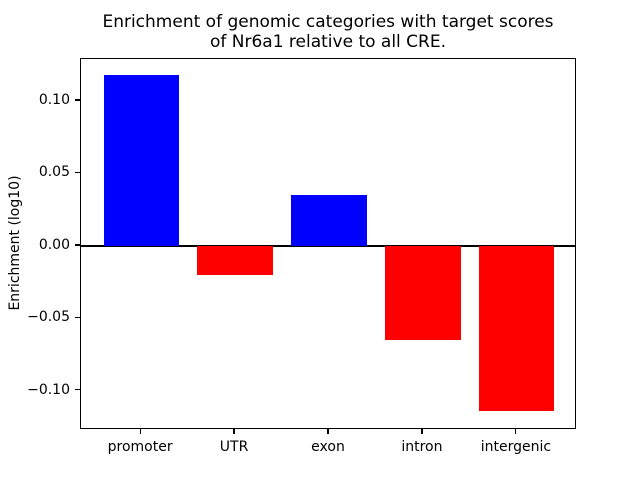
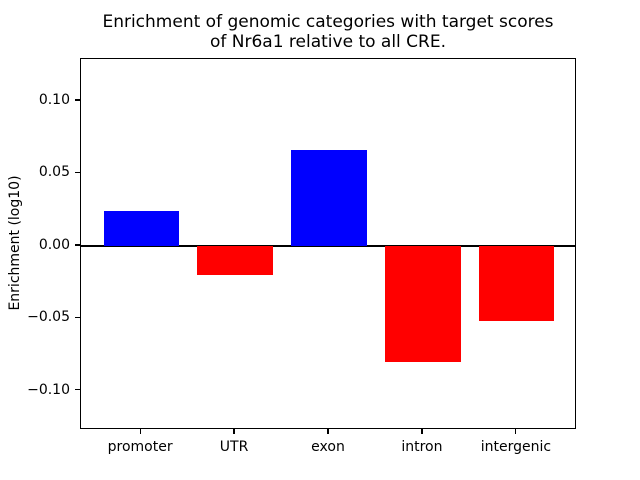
promoter: 0.118 -> 0.024
exon: 0.035 -> 0.066
intron: -0.065 -> -0.080
intergenic: -0.114 -> -0.052
